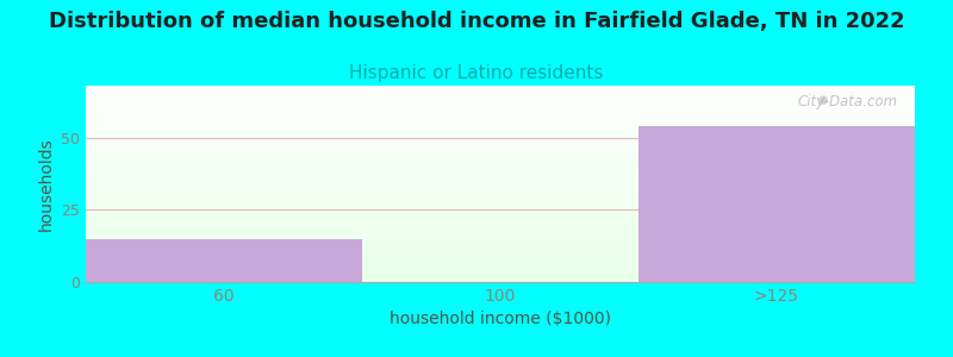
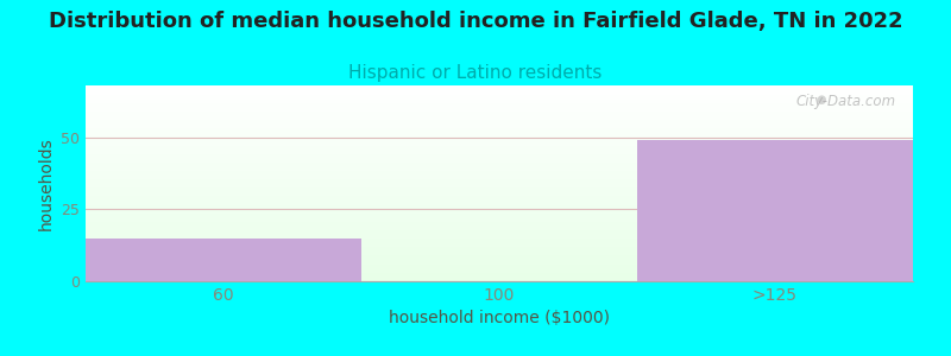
>125: 54 -> 49
